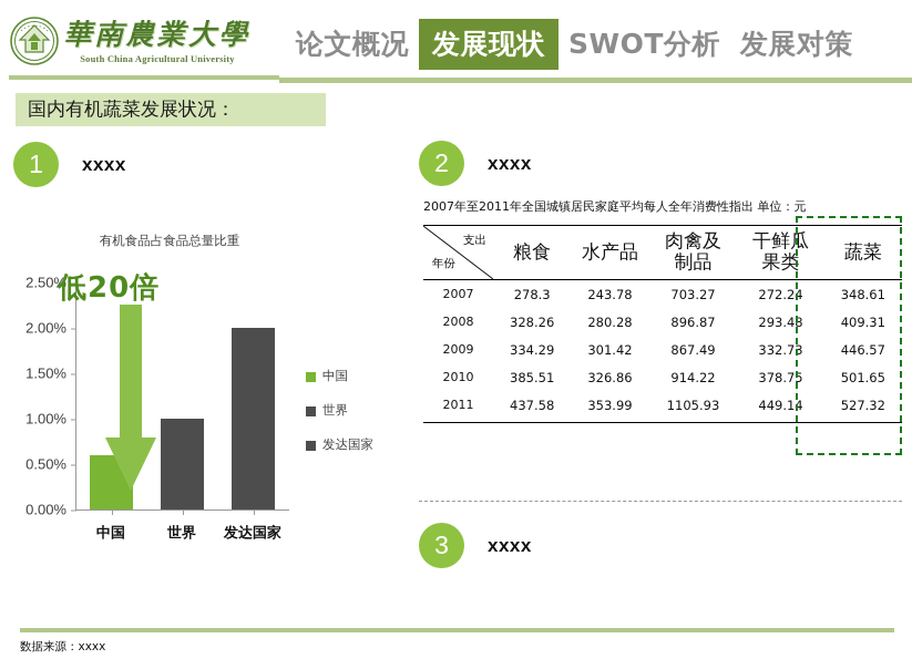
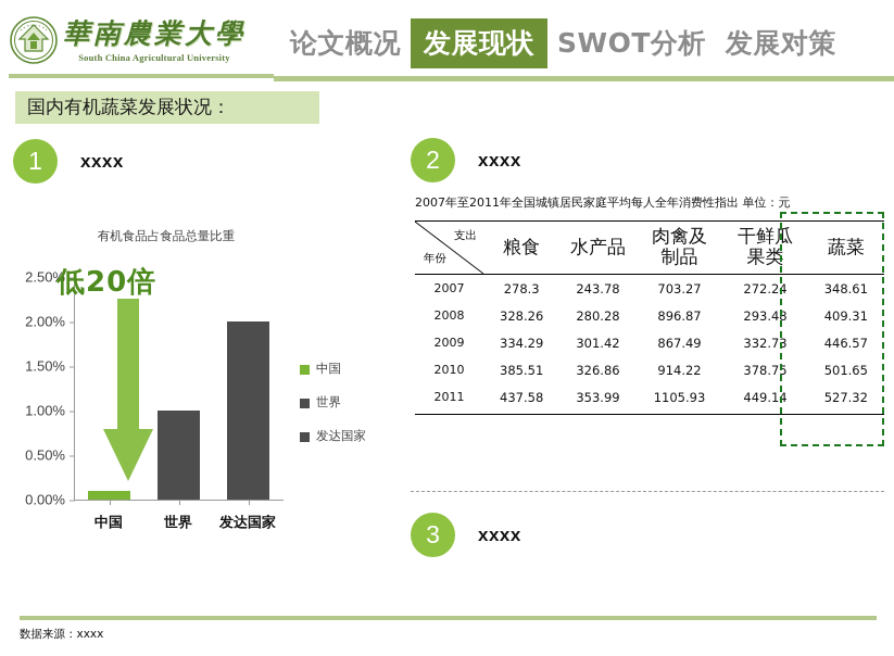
中国: 0.6% -> 0.1%
